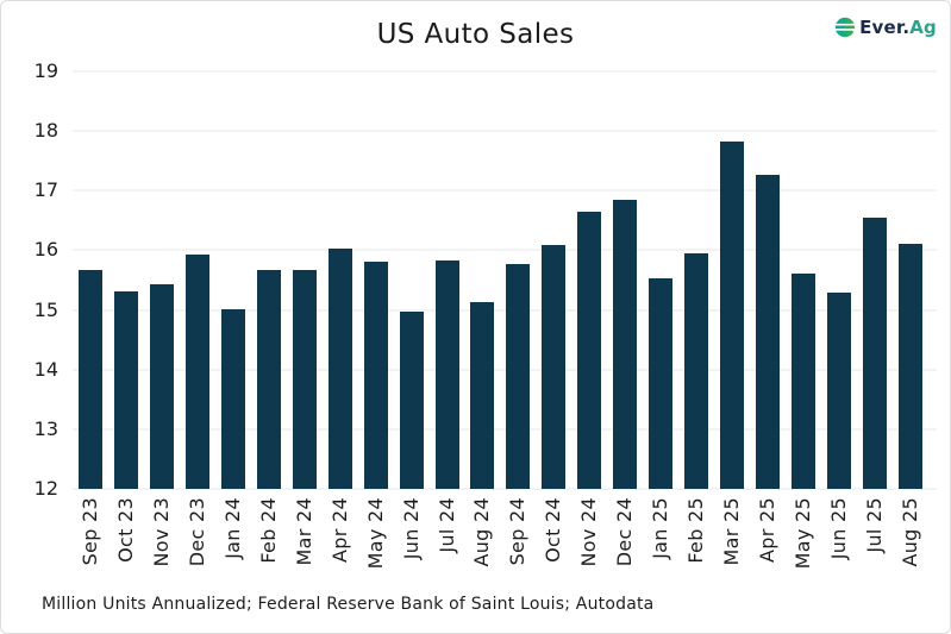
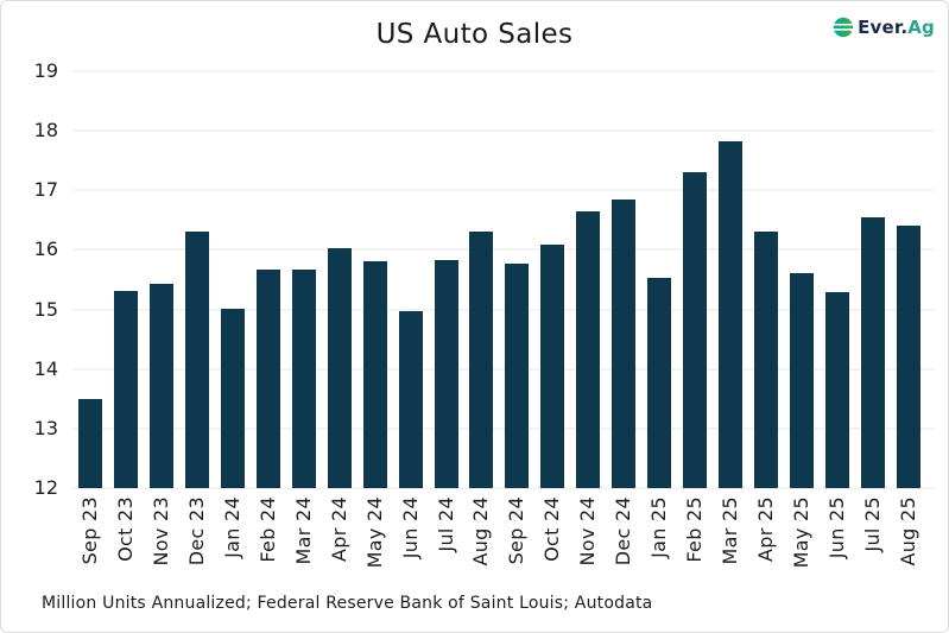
Sep 23: 15.7 -> 13.5
Dec 23: 15.9 -> 16.3
Aug 24: 15.1 -> 16.3
Feb 25: 15.9 -> 17.3
Apr 25: 17.3 -> 16.3
Aug 25: 16.1 -> 16.4
